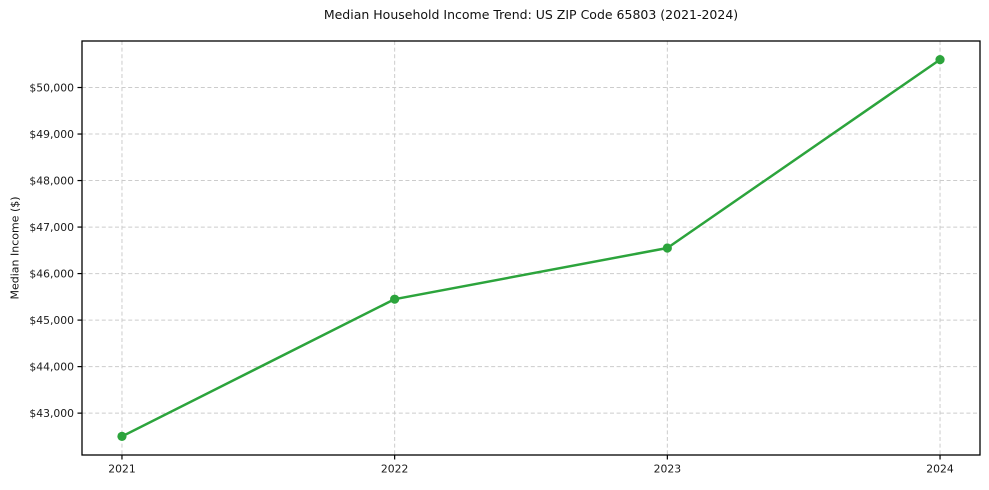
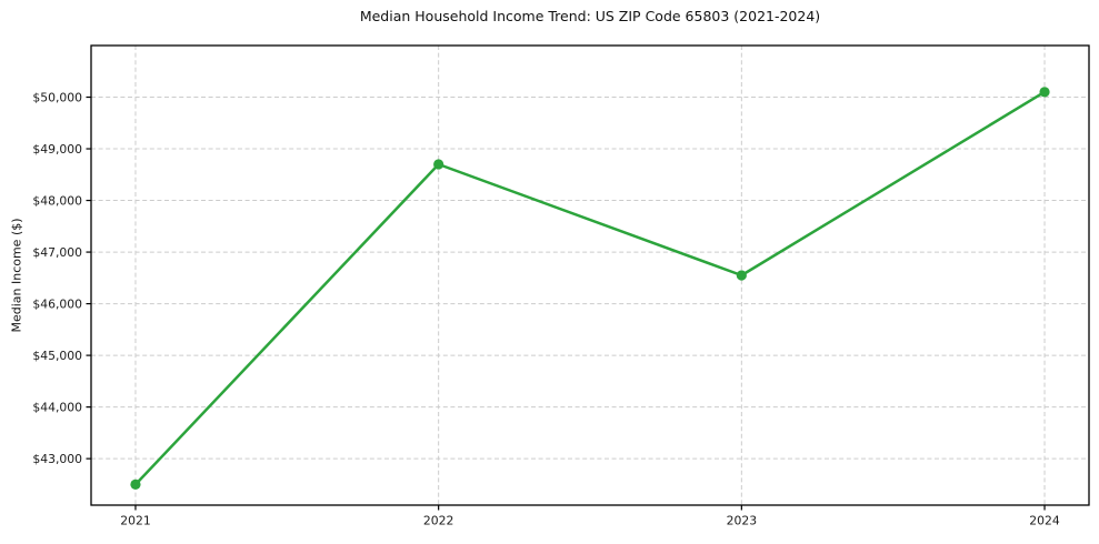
2022: $45400 -> $48700
2024: $50600 -> $50100
